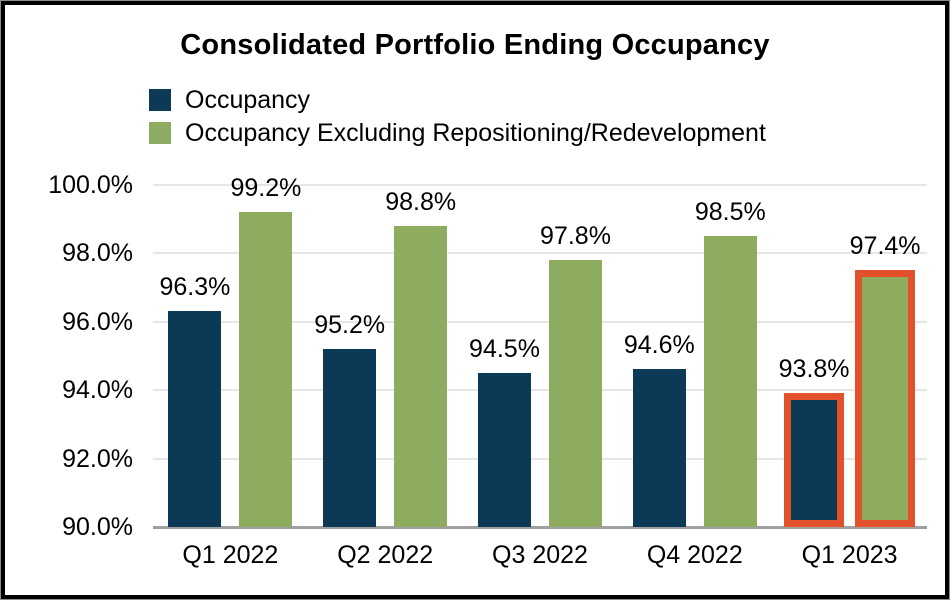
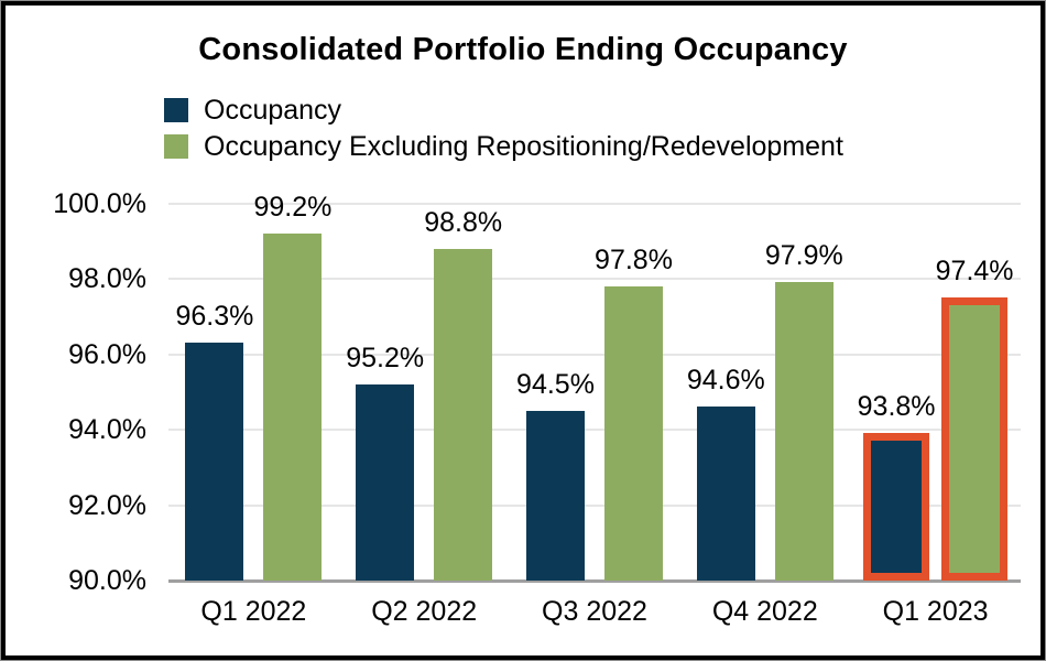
Occupancy Excluding Repositioning/Redevelopment/Q4 2022: 98.5% -> 97.9%
